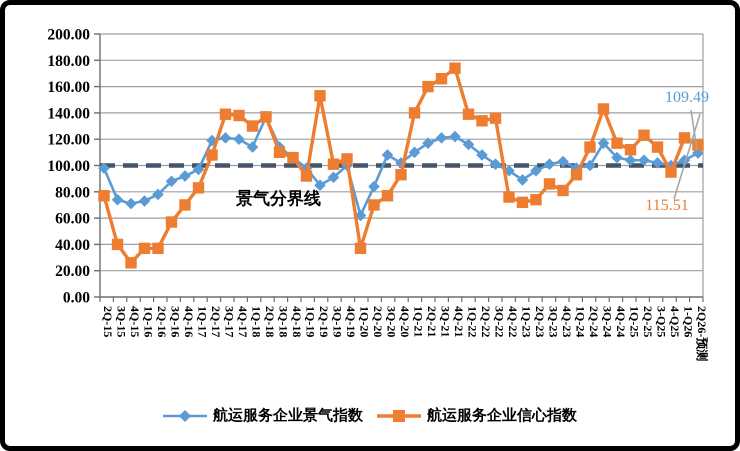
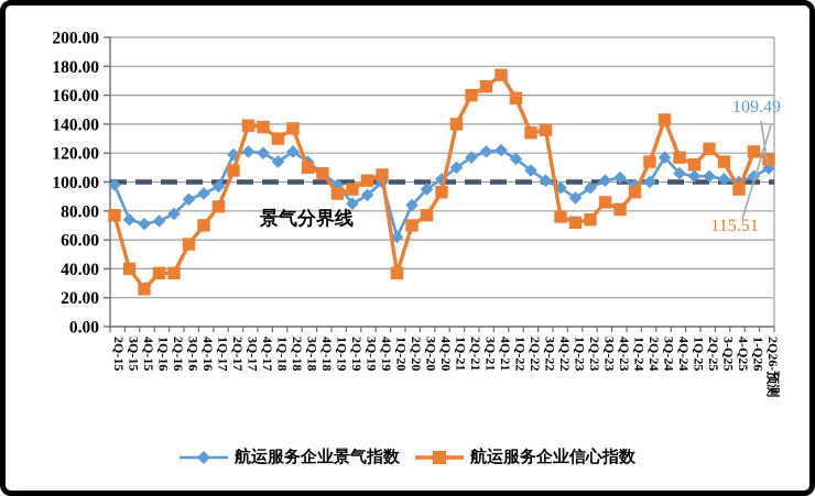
航运服务企业景气指数/2Q-18: 137 -> 121
航运服务企业信心指数/2Q-19: 153 -> 95
航运服务企业景气指数/3Q-20: 108 -> 95
航运服务企业信心指数/1Q-22: 139 -> 158
